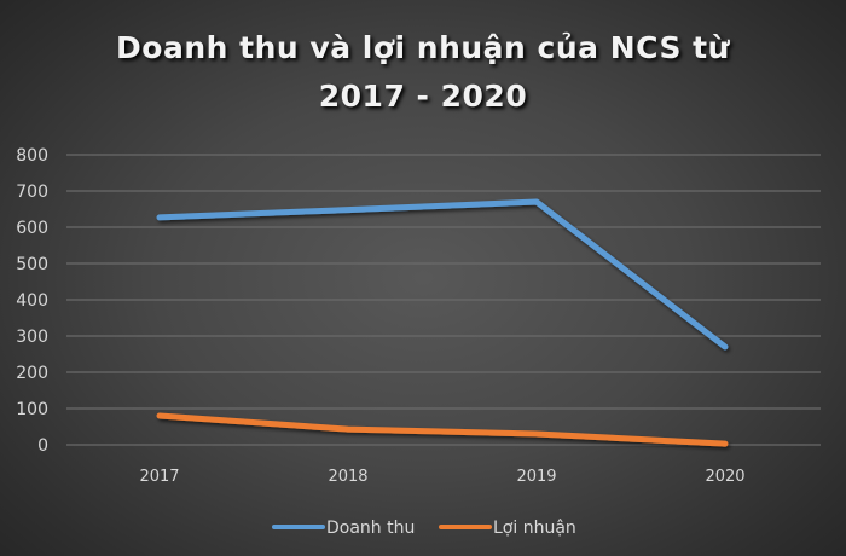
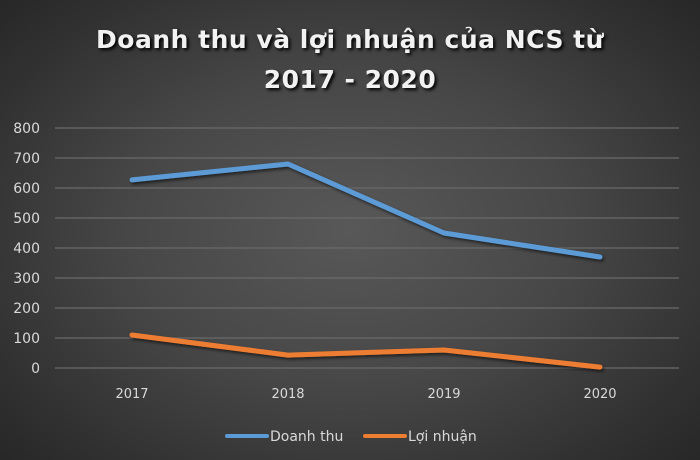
Lợi nhuận/2017: 80 -> 110
Doanh thu/2018: 650 -> 680
Doanh thu/2019: 670 -> 450
Lợi nhuận/2019: 30 -> 60
Doanh thu/2020: 270 -> 370
